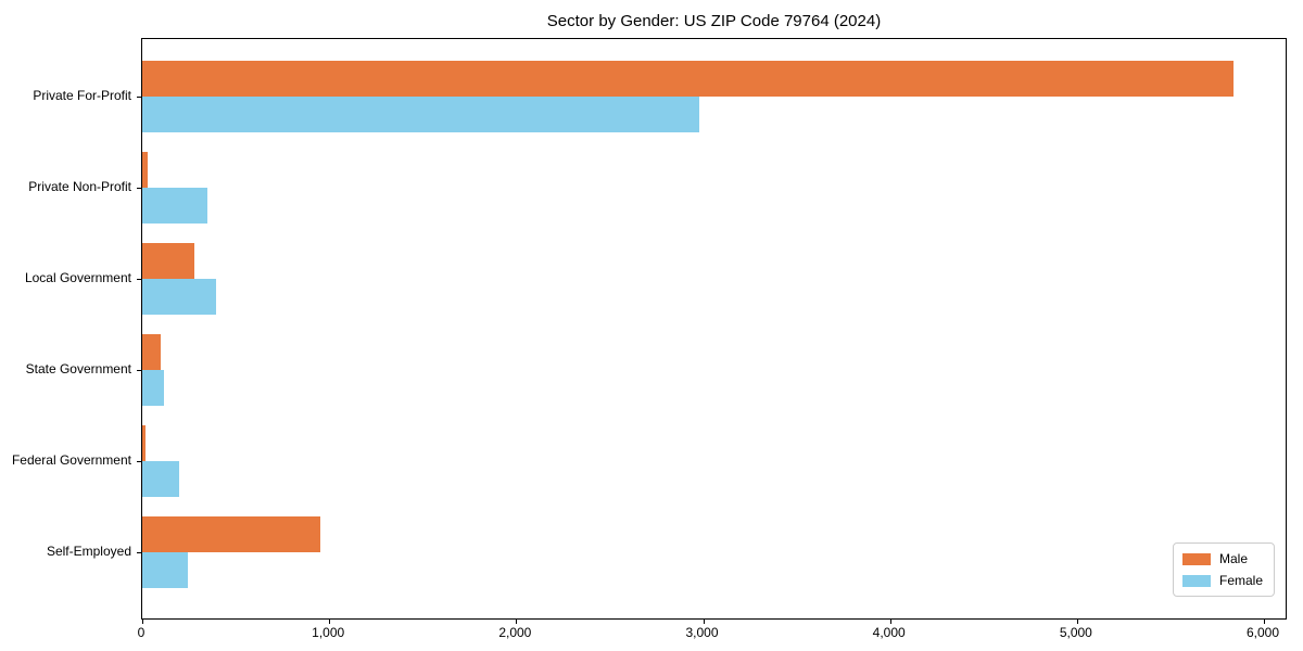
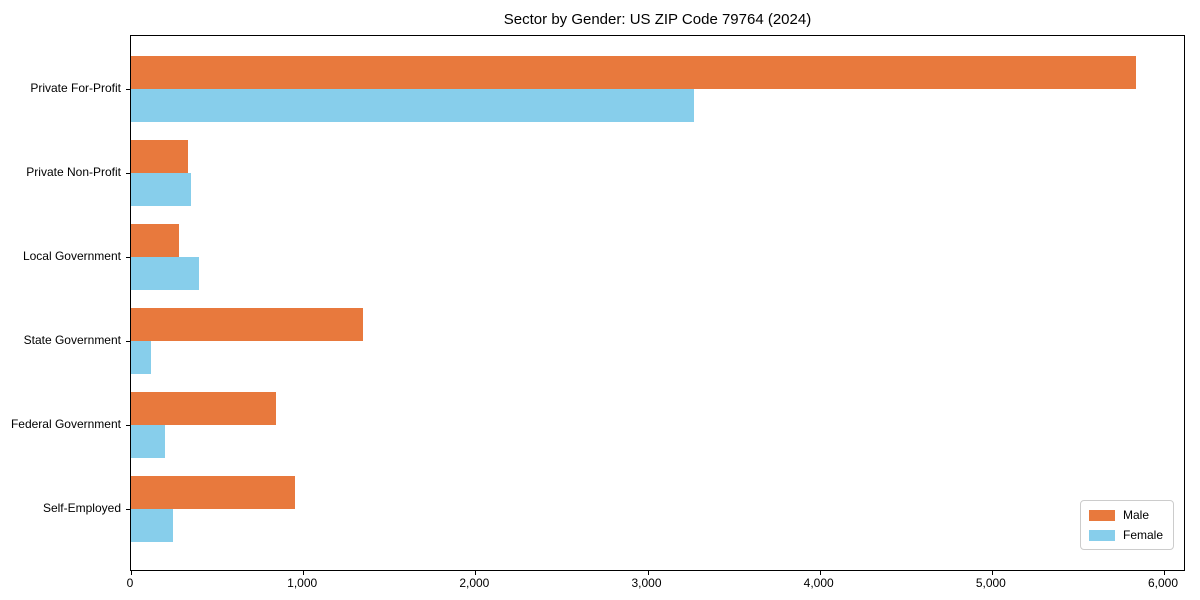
Female/Private For-Profit: 2980 -> 3270
Male/Private Non-Profit: 30 -> 330
Male/State Government: 100 -> 1350
Male/Federal Government: 20 -> 840
